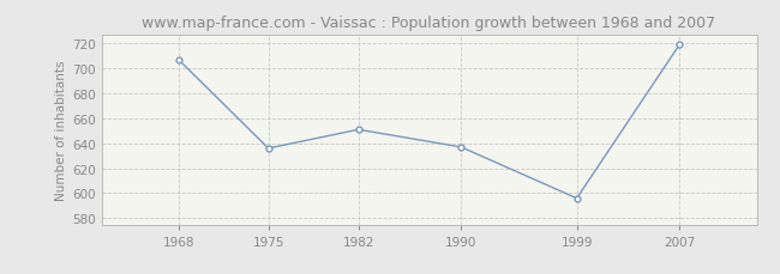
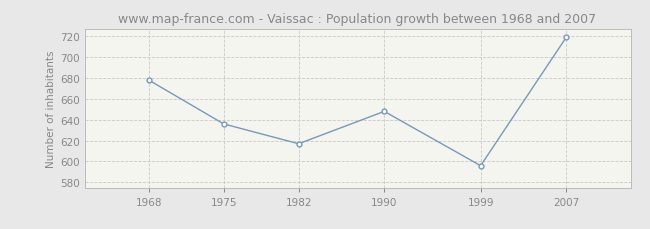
1968: 707 -> 678
1982: 651 -> 617
1990: 637 -> 648
